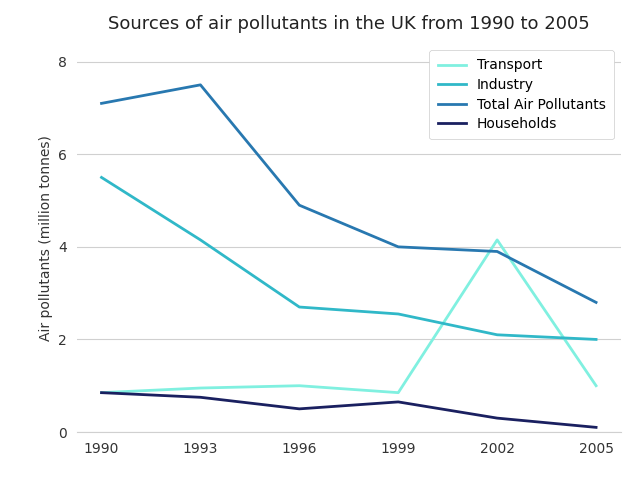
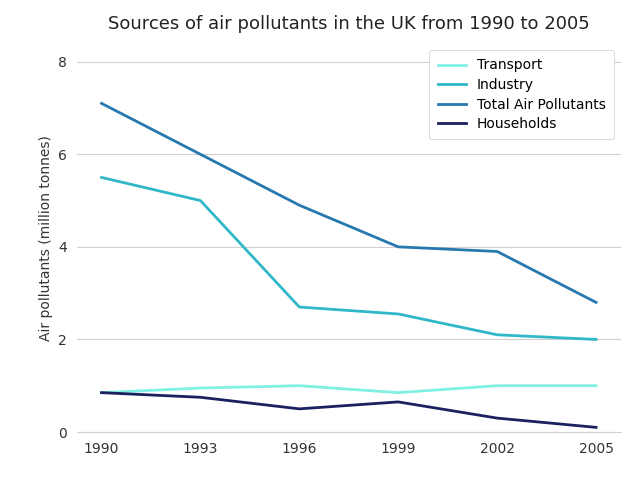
Industry/1993: 4.15 -> 5.00
Total Air Pollutants/1993: 7.5 -> 6.0
Transport/2002: 4.15 -> 1.00
